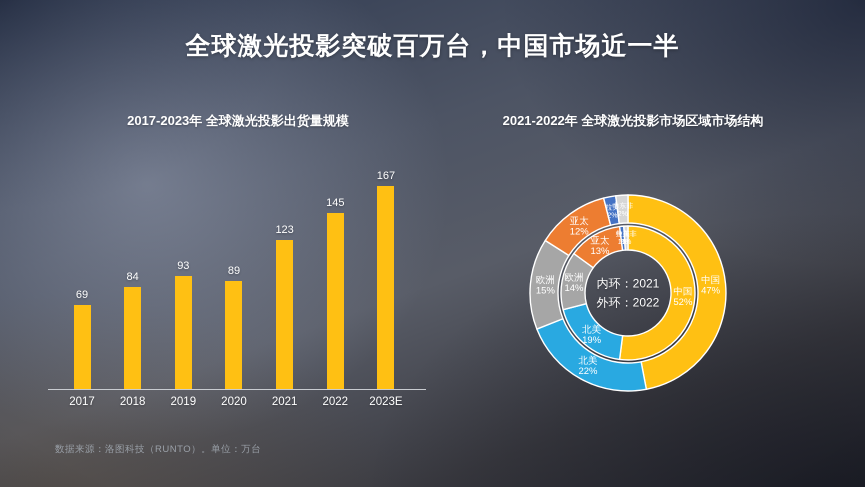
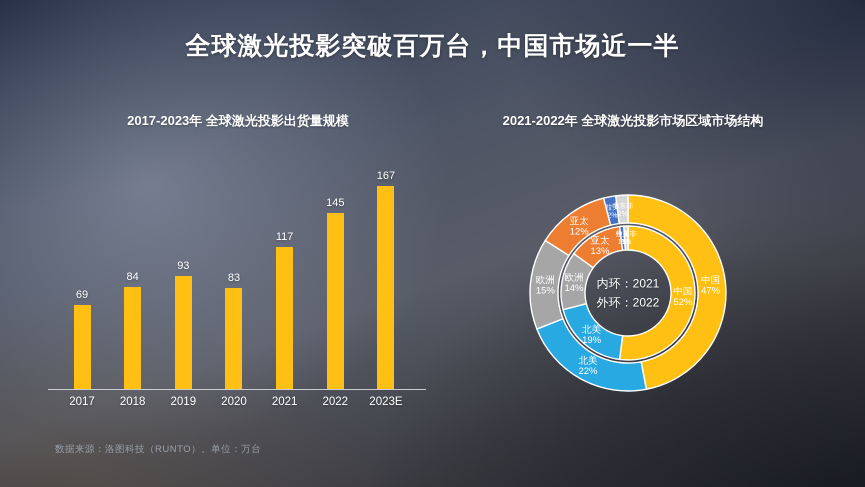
2017-2023年 全球激光投影出货量规模/2020: 89 -> 83
2017-2023年 全球激光投影出货量规模/2021: 123 -> 117
